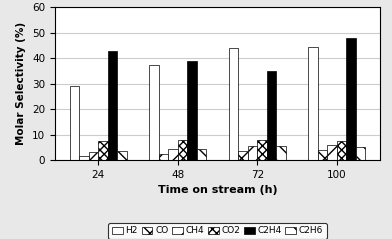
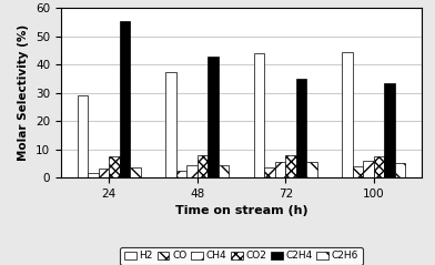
C2H4/24: 43.0 -> 55.5
C2H4/48: 39.0 -> 43.0
C2H4/100: 48.0 -> 33.5
